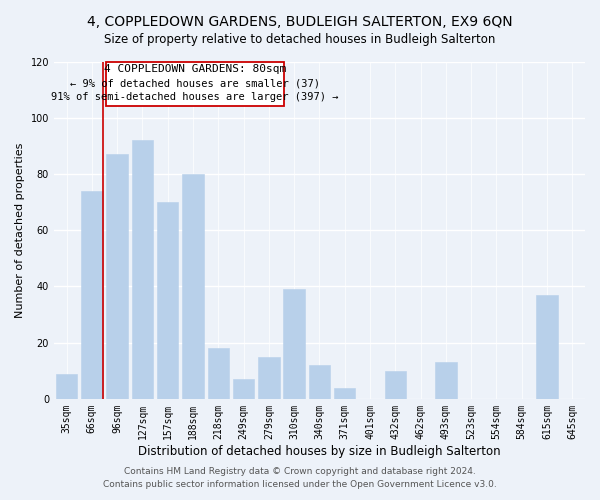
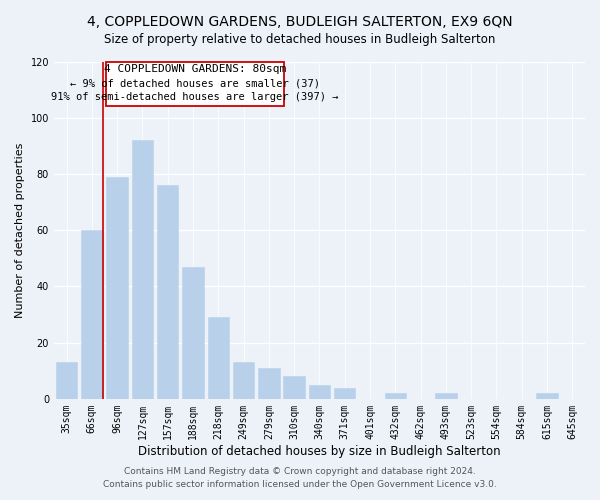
35sqm: 9 -> 13
66sqm: 74 -> 60
96sqm: 87 -> 79
157sqm: 70 -> 76
188sqm: 80 -> 47
218sqm: 18 -> 29
249sqm: 7 -> 13
279sqm: 15 -> 11
310sqm: 39 -> 8
340sqm: 12 -> 5
432sqm: 10 -> 2
493sqm: 13 -> 2
615sqm: 37 -> 2
